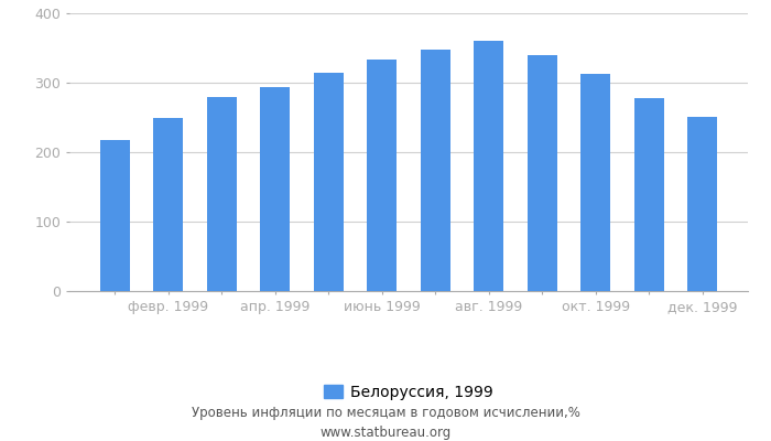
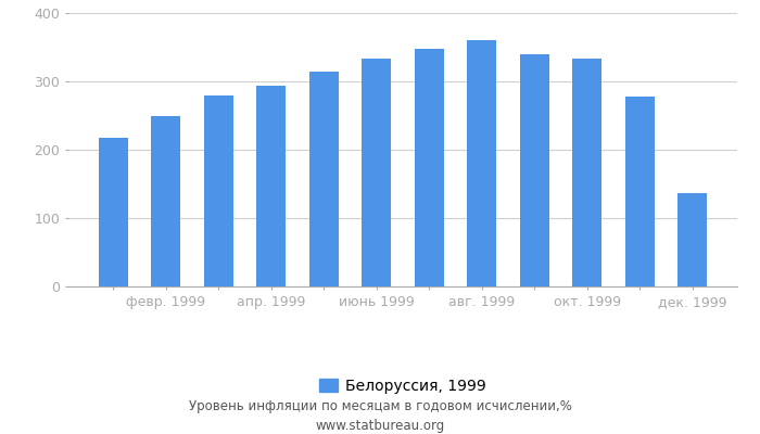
окт. 1999: 313 -> 334
дек. 1999: 251 -> 136
